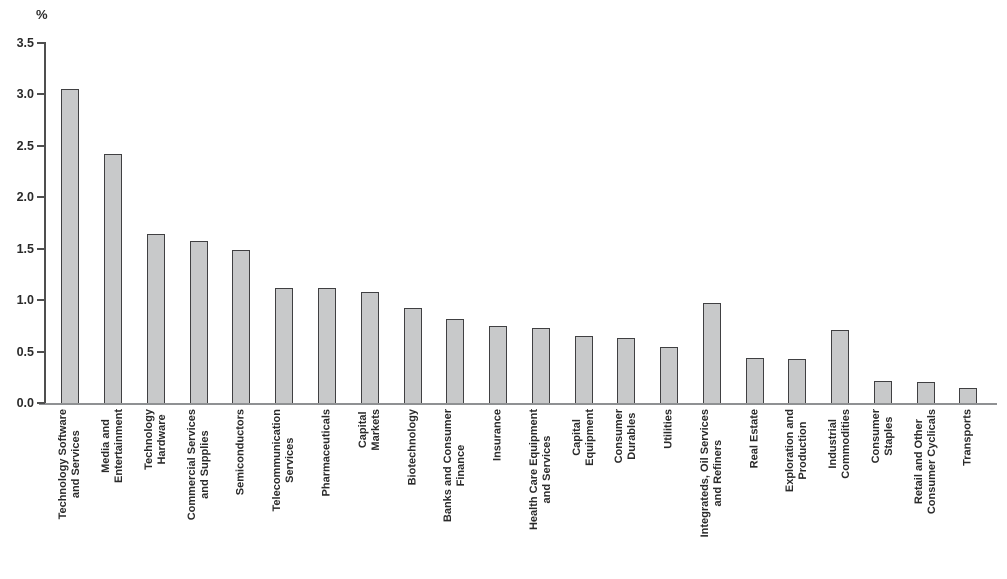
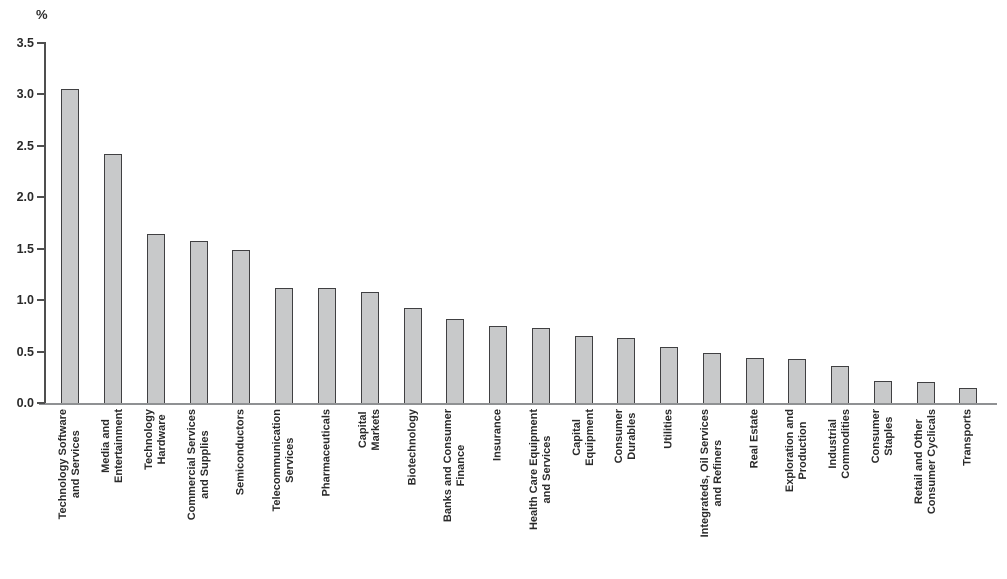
Integrateds, Oil Services and Refiners: 0.97 -> 0.49
Industrial Commodities: 0.71 -> 0.36
